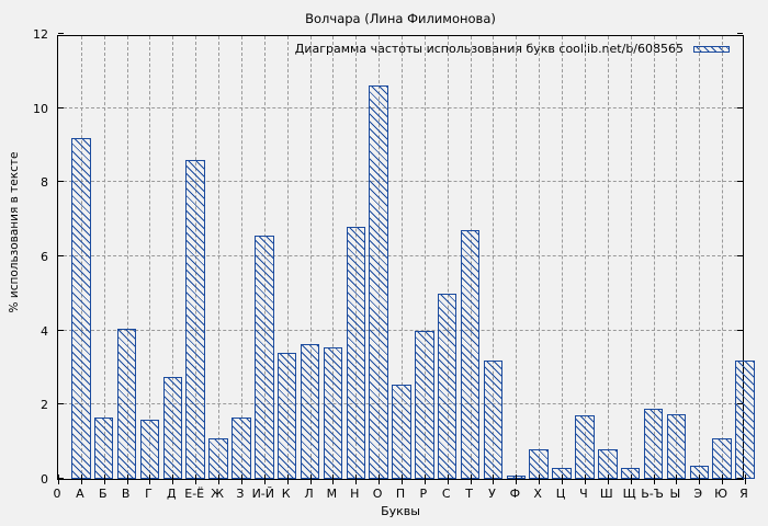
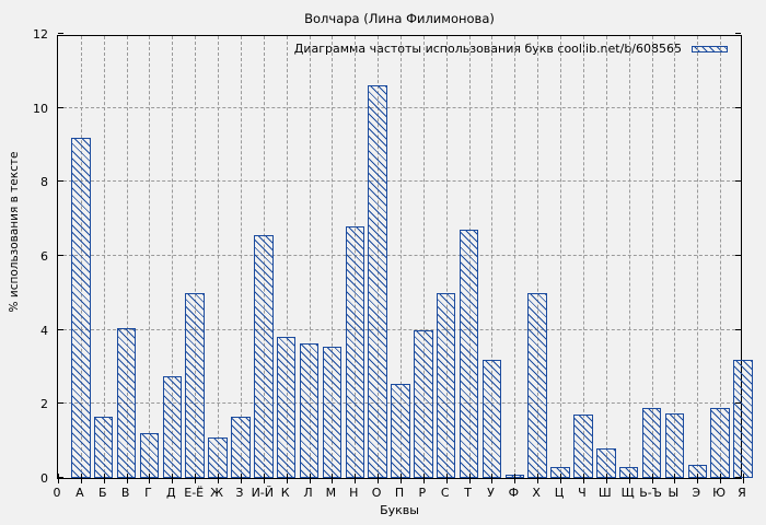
Г: 1.6 -> 1.2
Е-Ё: 8.6 -> 5.0
К: 3.4 -> 3.8
Х: 0.8 -> 5.0
Ю: 1.1 -> 1.9
